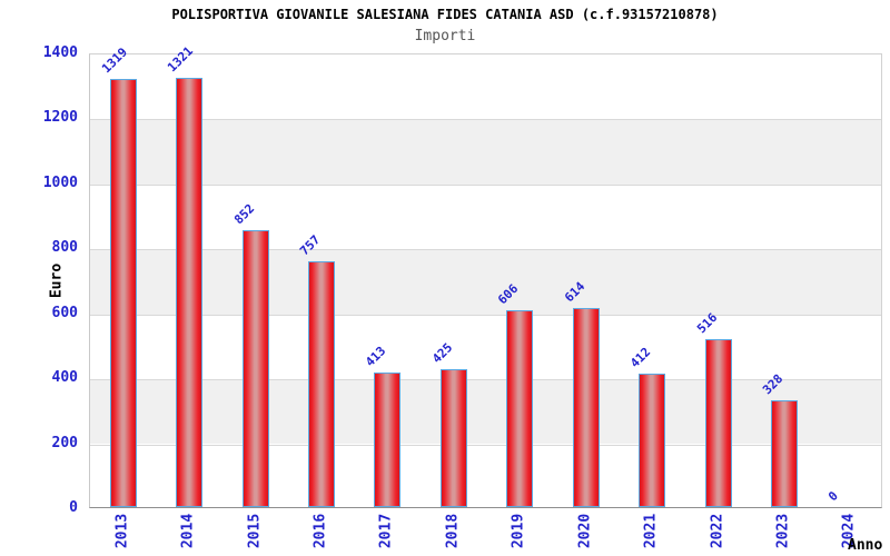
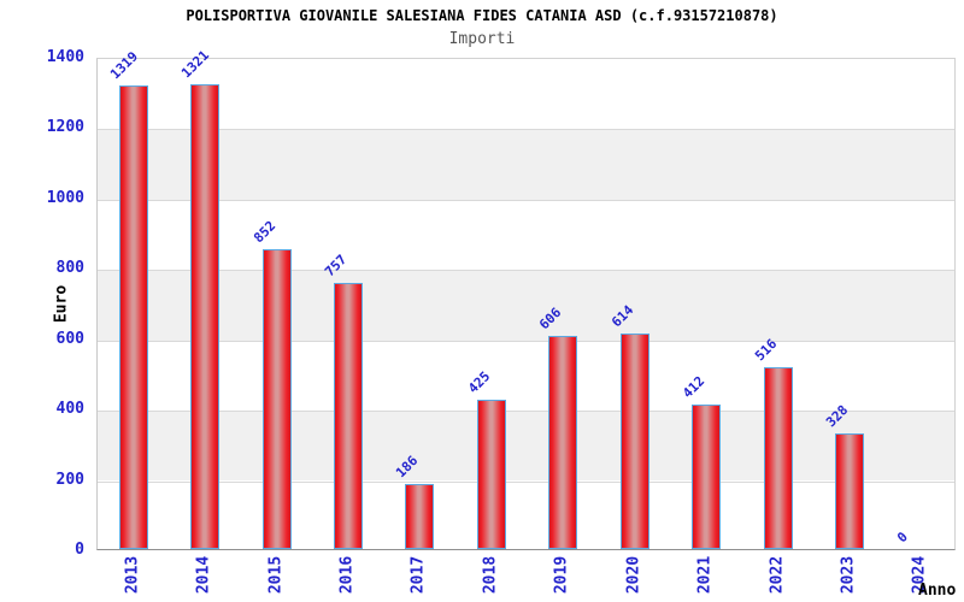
2017: 413 -> 186
